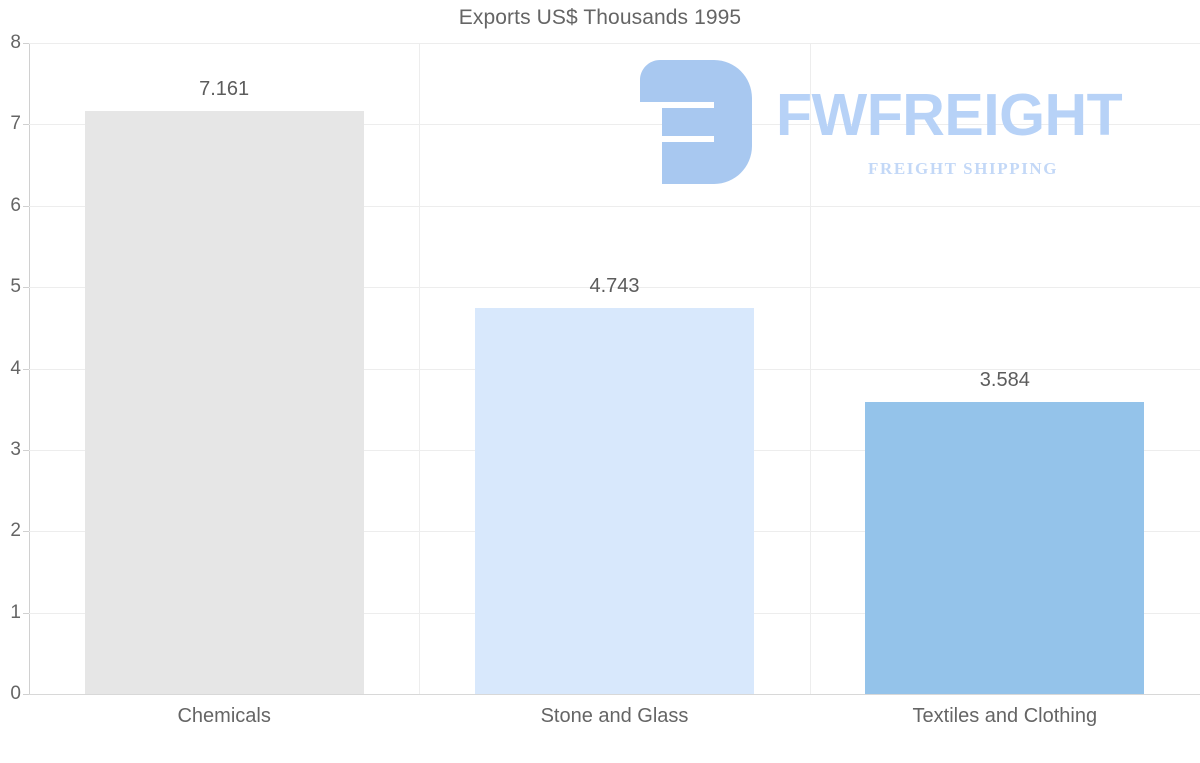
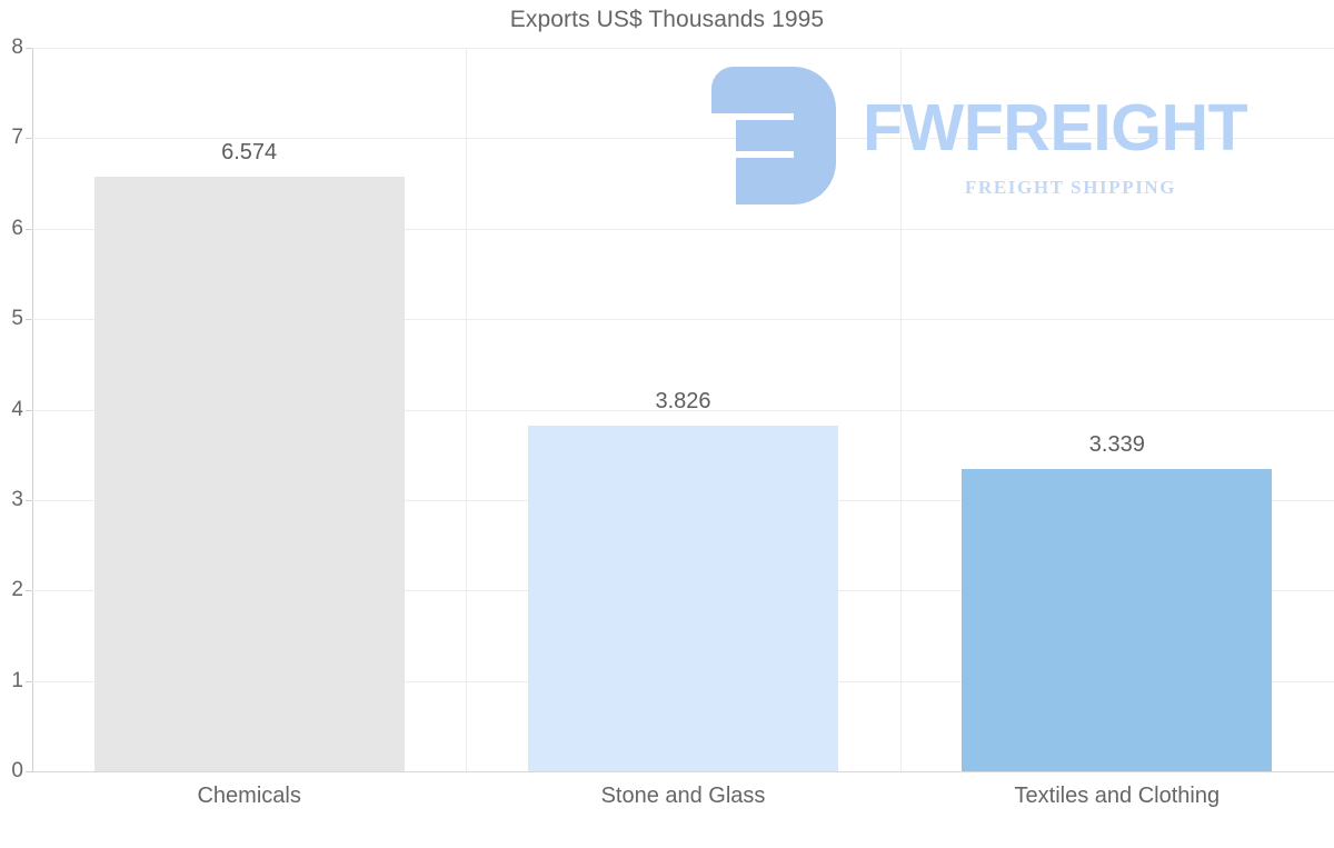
Chemicals: 7.161 -> 6.574
Stone and Glass: 4.743 -> 3.826
Textiles and Clothing: 3.584 -> 3.339
